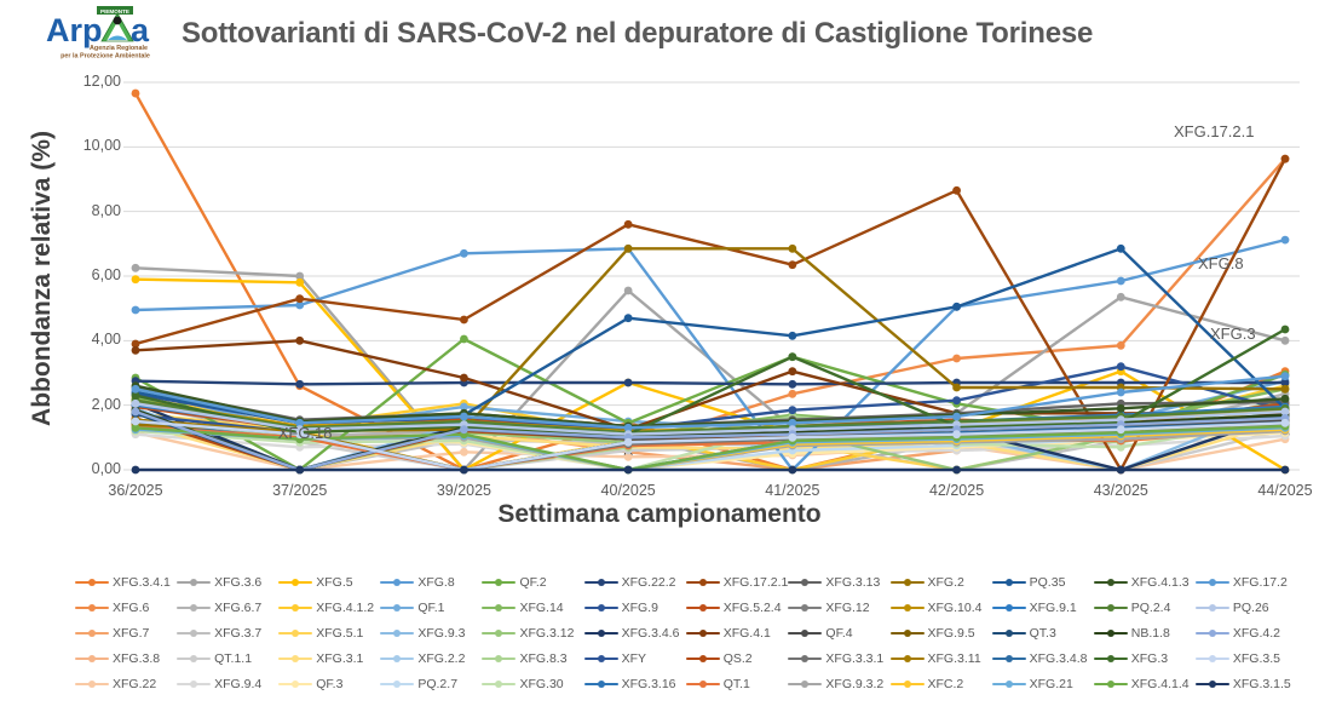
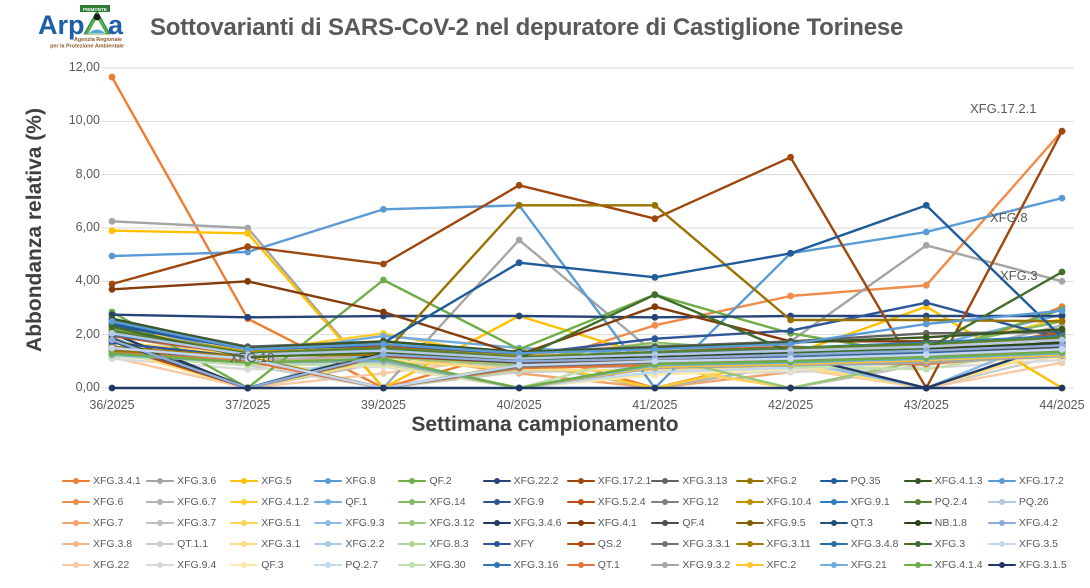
XFG.3.8/40/2025: 0,5 -> 1,1
XFG.22/40/2025: 0,4 -> 1,2
XFG.22/41/2025: 0,5 -> 1,7
